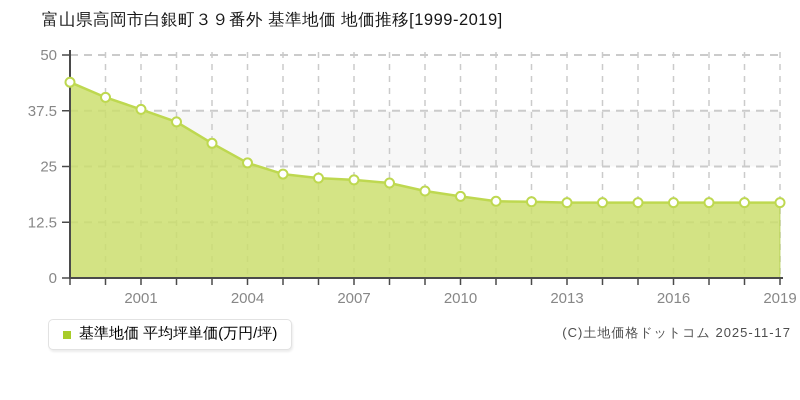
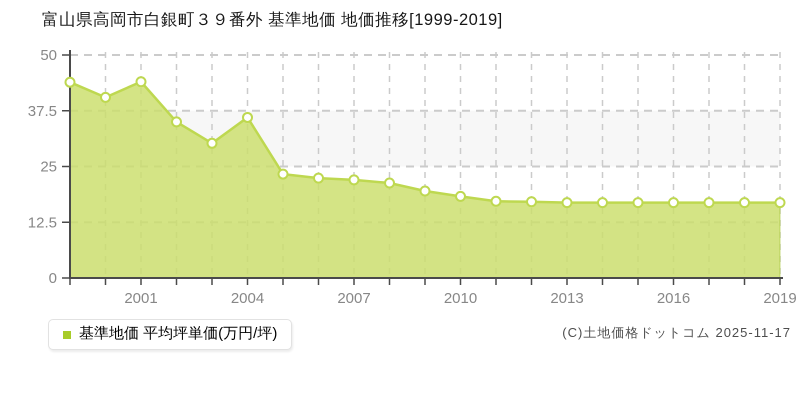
2001: 38 -> 44
2004: 26 -> 36
